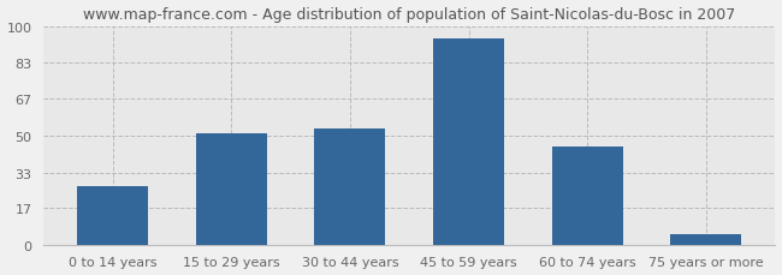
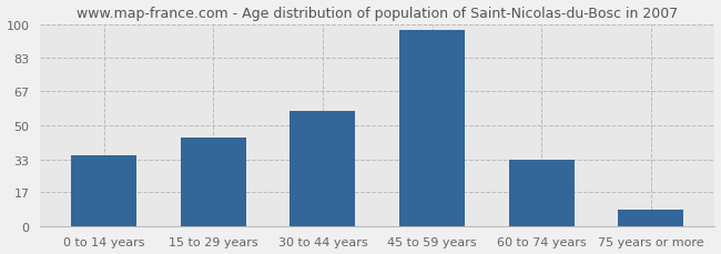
0 to 14 years: 27 -> 35
15 to 29 years: 51 -> 44
30 to 44 years: 53 -> 57
45 to 59 years: 94 -> 97
60 to 74 years: 45 -> 33
75 years or more: 5 -> 8
